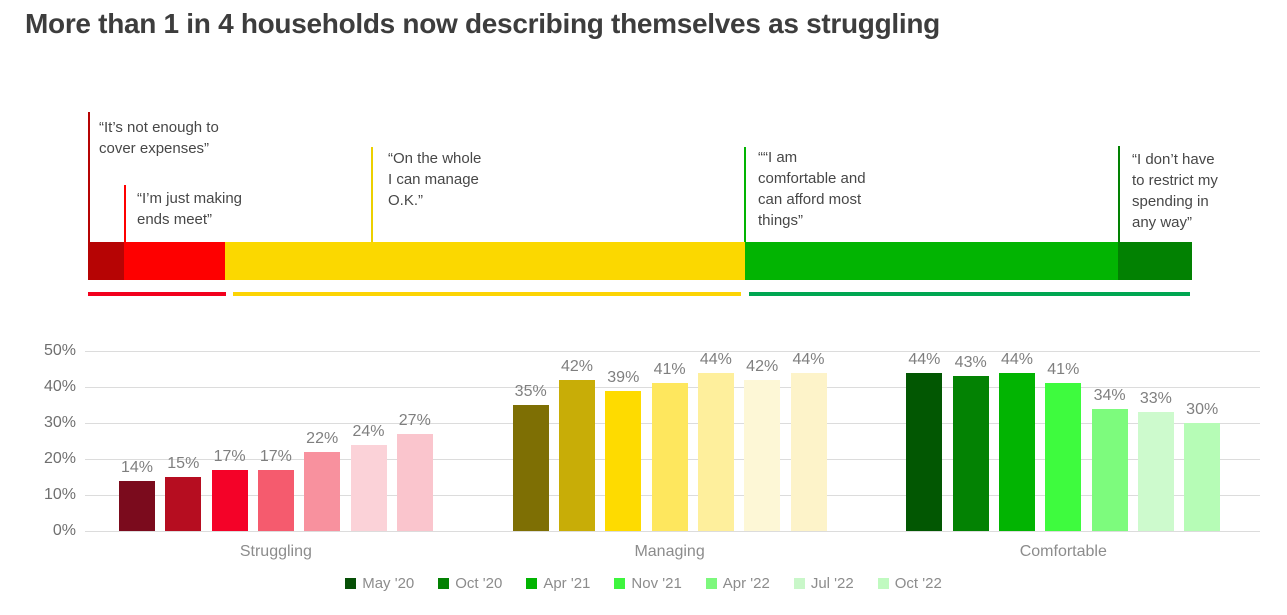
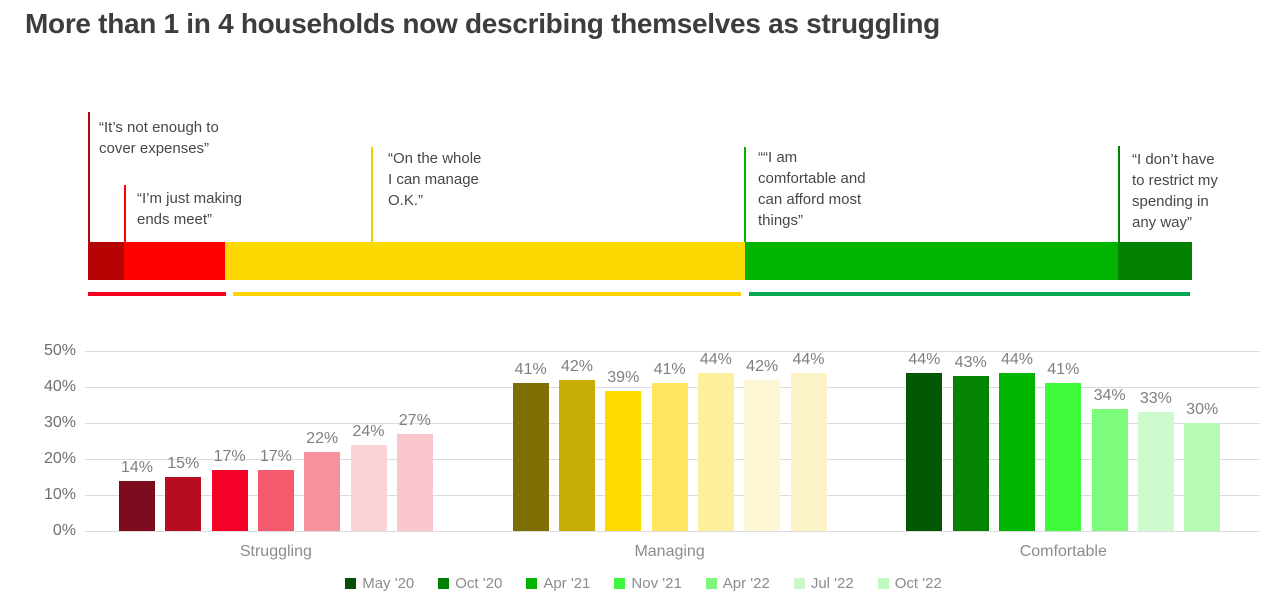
May '20/Managing: 35% -> 41%
